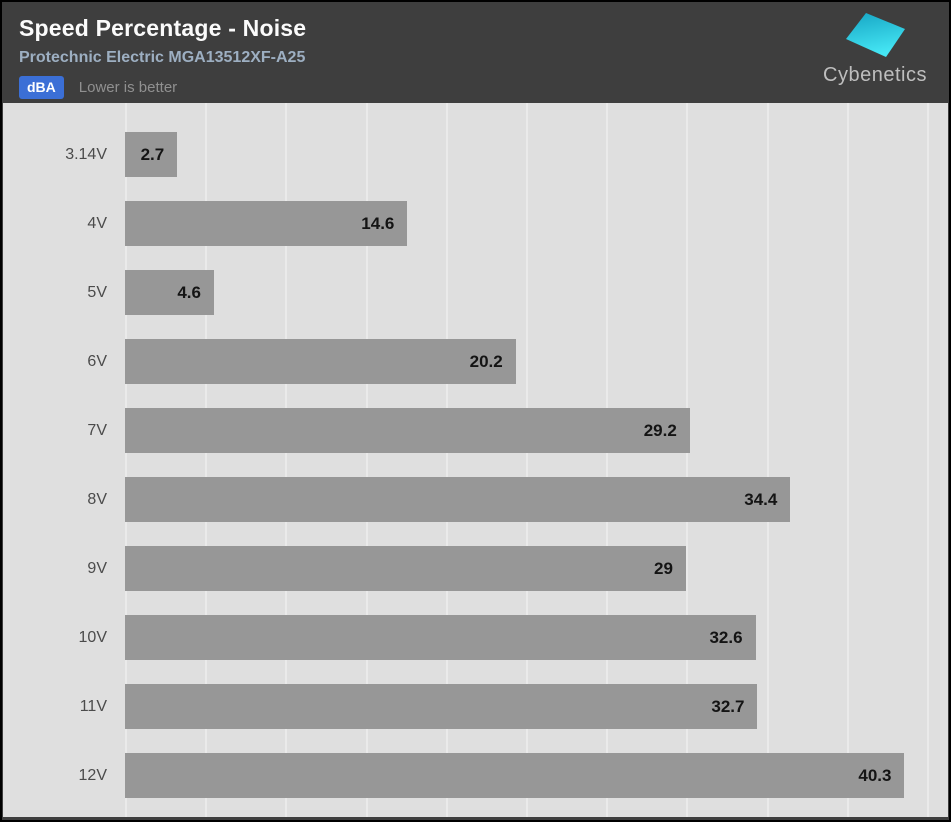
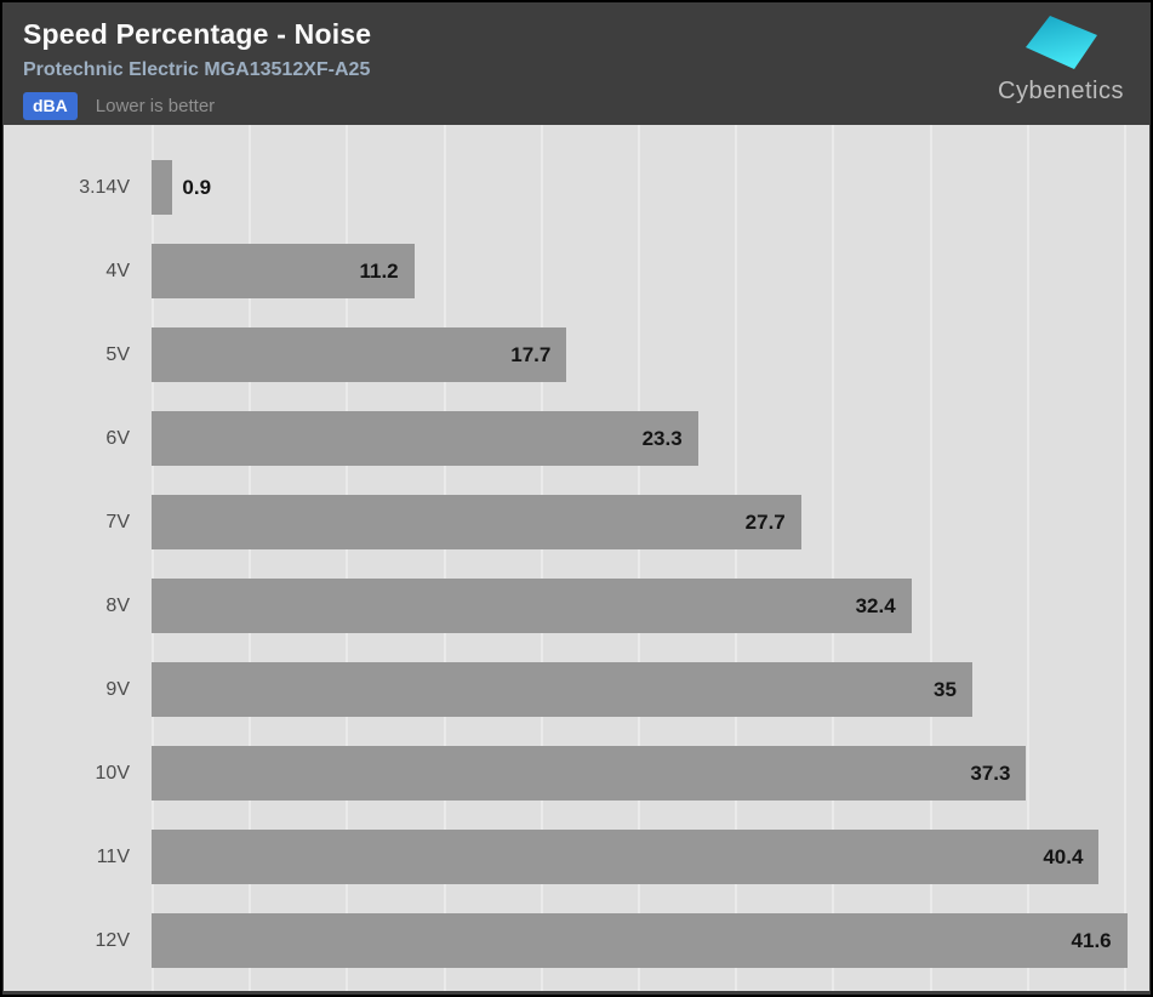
3.14V: 2.7 -> 0.9
4V: 14.6 -> 11.2
5V: 4.6 -> 17.7
6V: 20.2 -> 23.3
7V: 29.2 -> 27.7
8V: 34.4 -> 32.4
9V: 29 -> 35
10V: 32.6 -> 37.3
11V: 32.7 -> 40.4
12V: 40.3 -> 41.6
